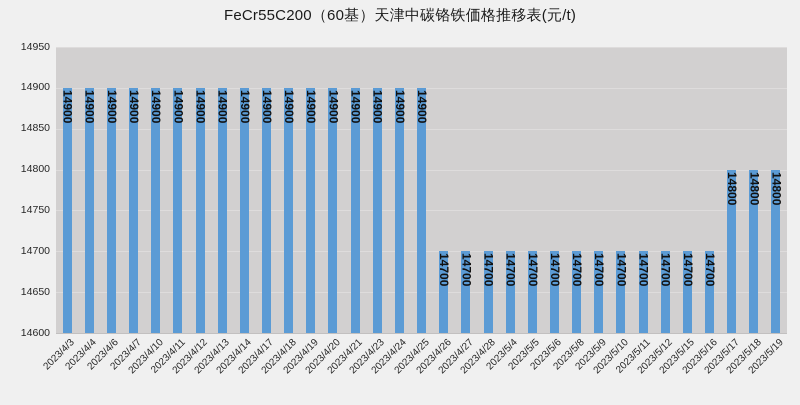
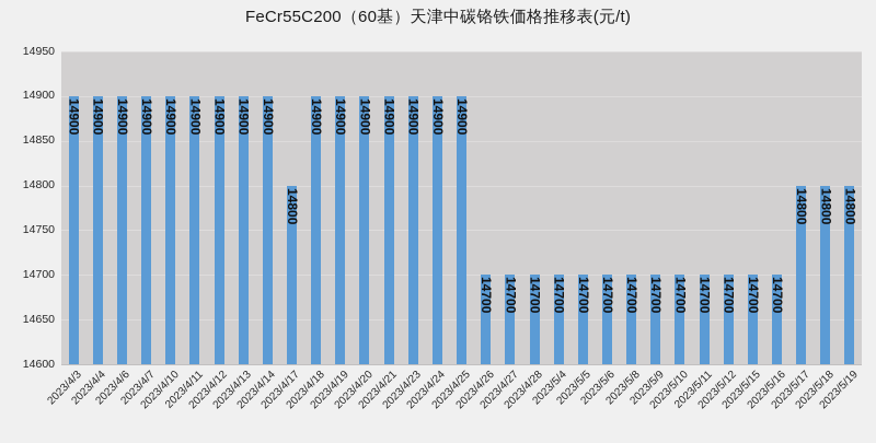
2023/4/17: 14900 -> 14800
